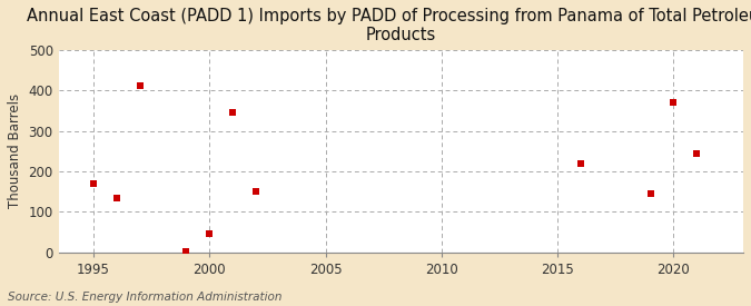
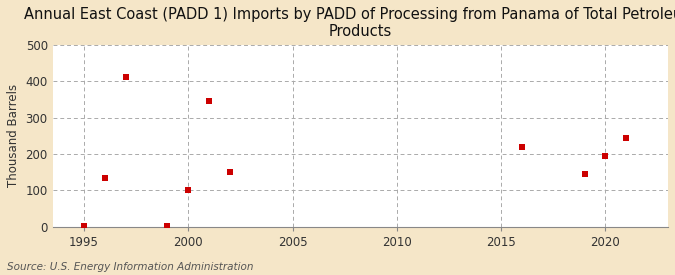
1995: 170 -> 2
2000: 45 -> 101
2020: 370 -> 193
